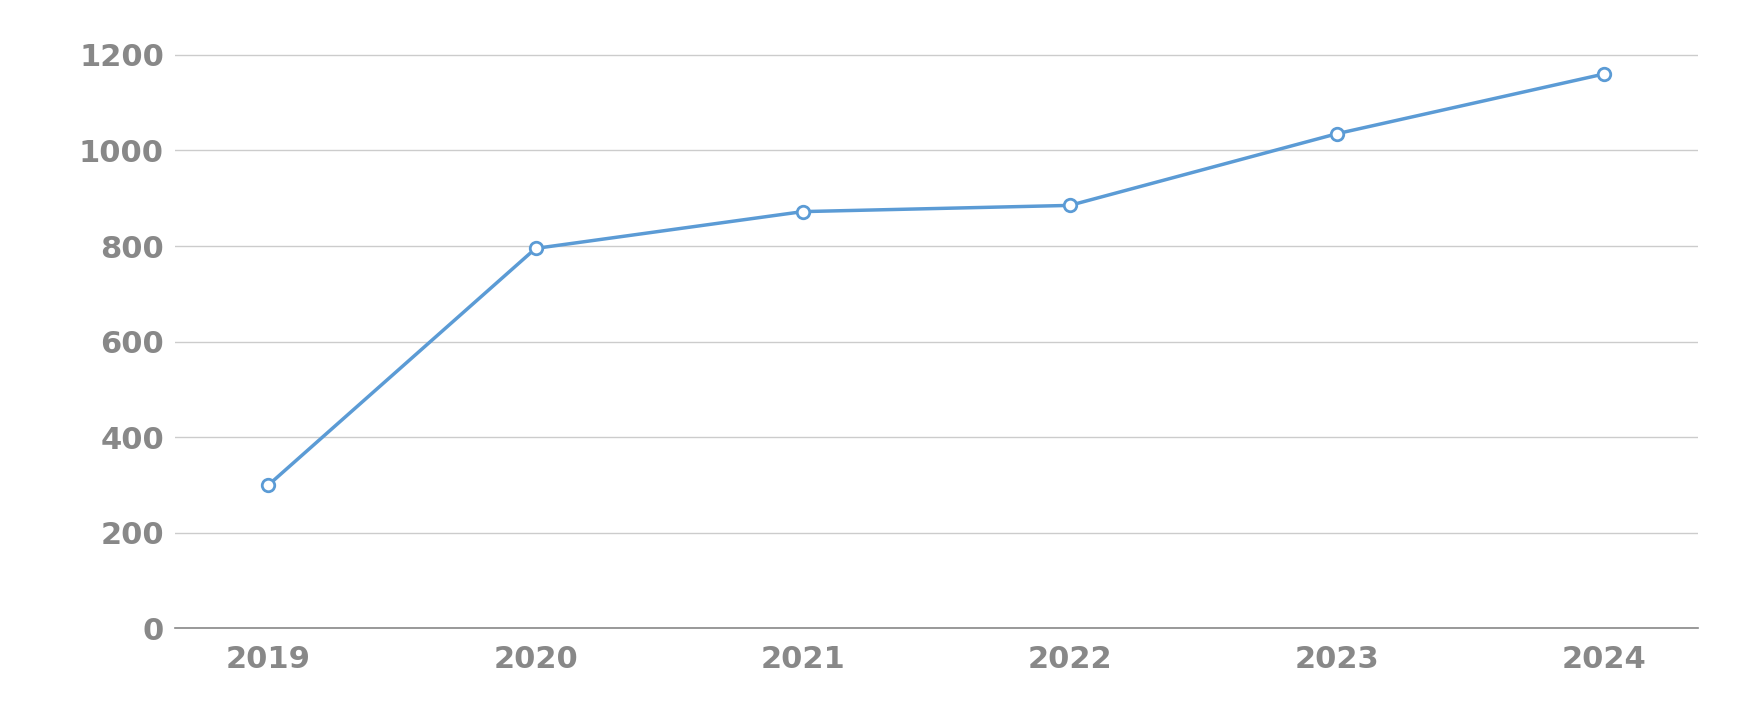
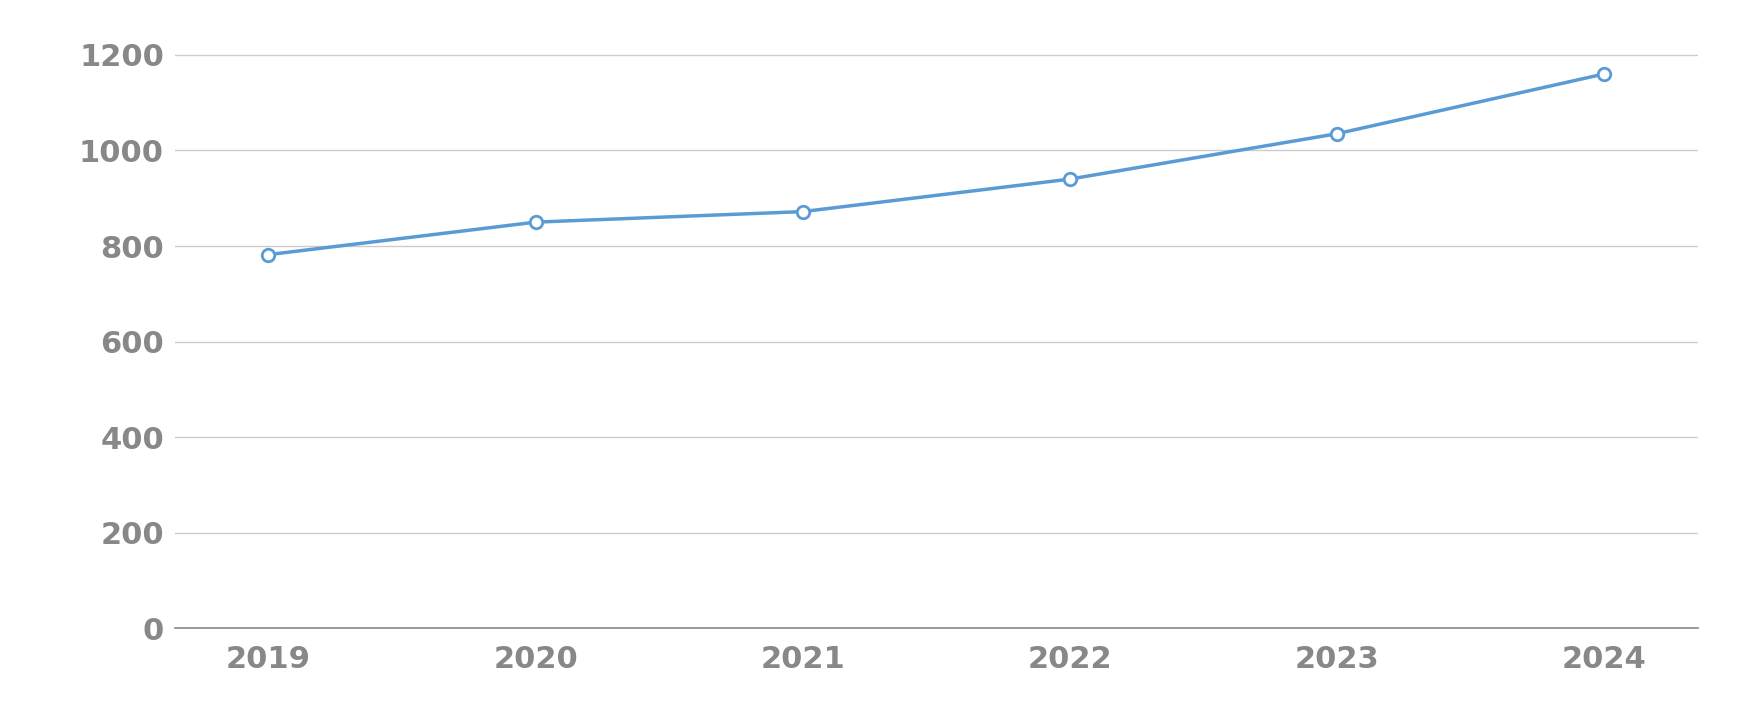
2019: 300 -> 782
2020: 795 -> 850
2022: 885 -> 940
